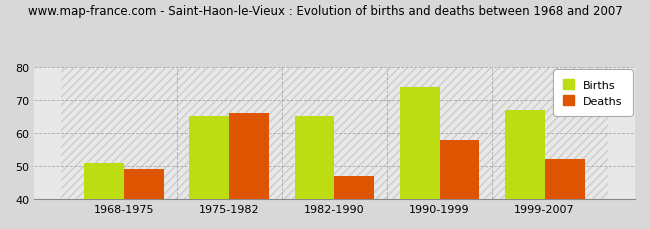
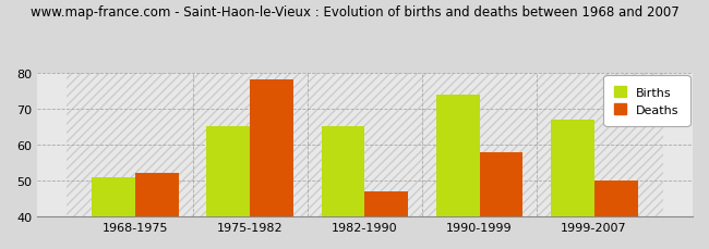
Deaths/1968-1975: 49 -> 52
Deaths/1975-1982: 66 -> 78
Deaths/1999-2007: 52 -> 50
